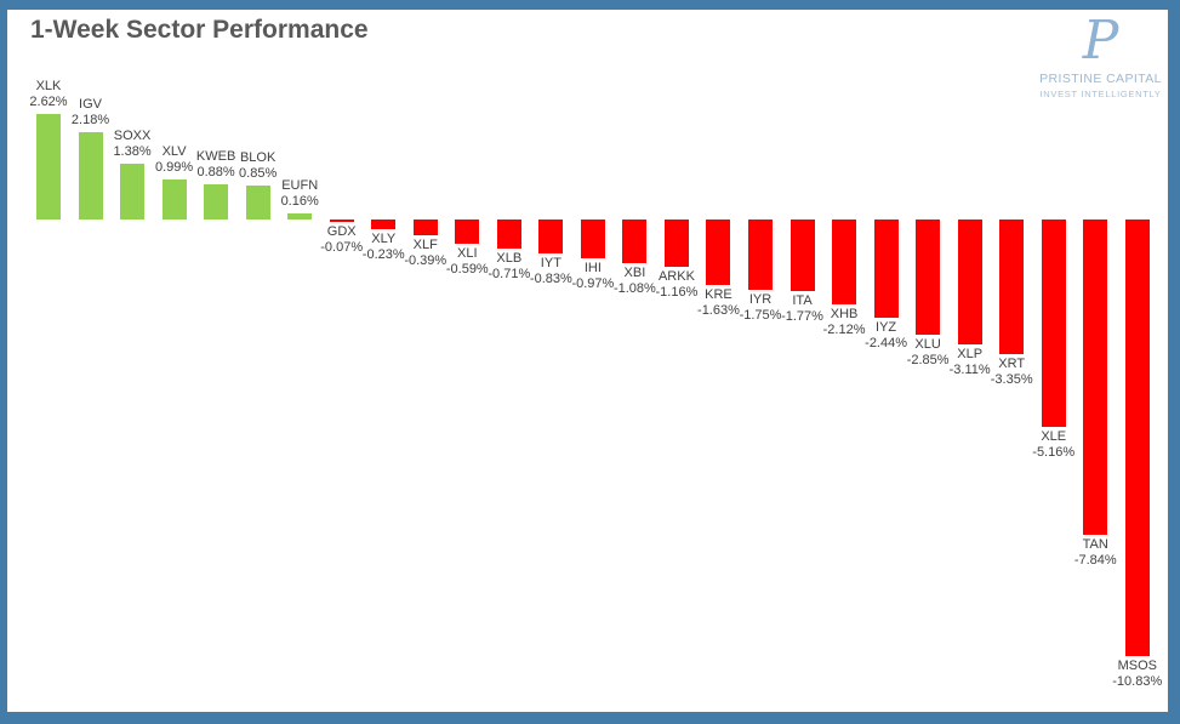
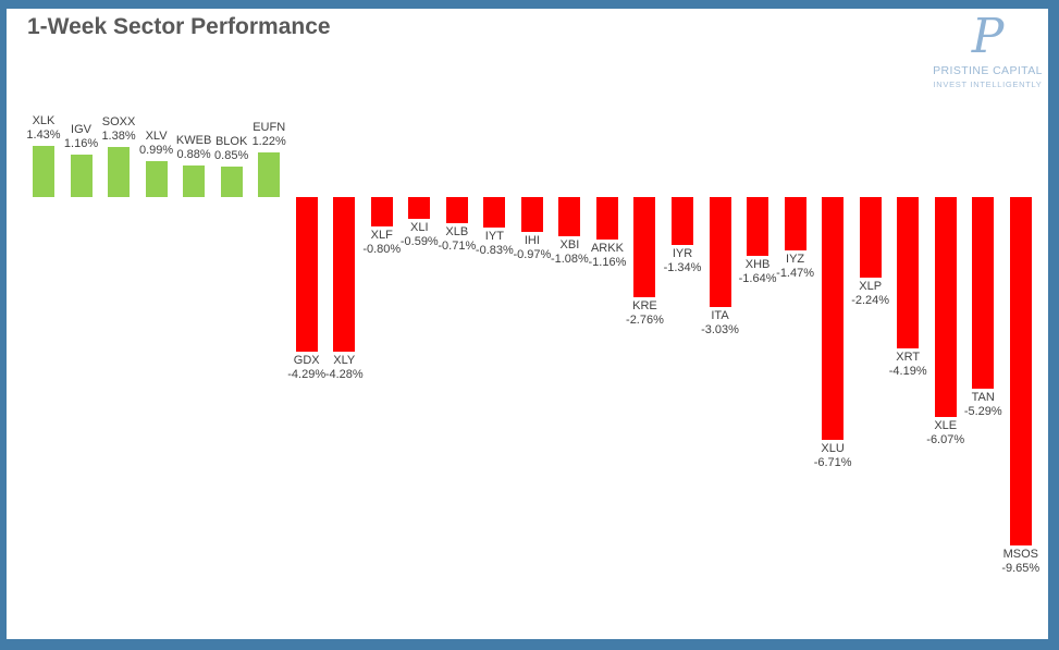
XLK: 2.62% -> 1.43%
IGV: 2.18% -> 1.16%
EUFN: 0.16% -> 1.22%
GDX: -0.07% -> -4.29%
XLY: -0.23% -> -4.28%
XLF: -0.39% -> -0.80%
KRE: -1.63% -> -2.76%
IYR: -1.75% -> -1.34%
ITA: -1.77% -> -3.03%
XHB: -2.12% -> -1.64%
IYZ: -2.44% -> -1.47%
XLU: -2.85% -> -6.71%
XLP: -3.11% -> -2.24%
XRT: -3.35% -> -4.19%
XLE: -5.16% -> -6.07%
TAN: -7.84% -> -5.29%
MSOS: -10.83% -> -9.65%
